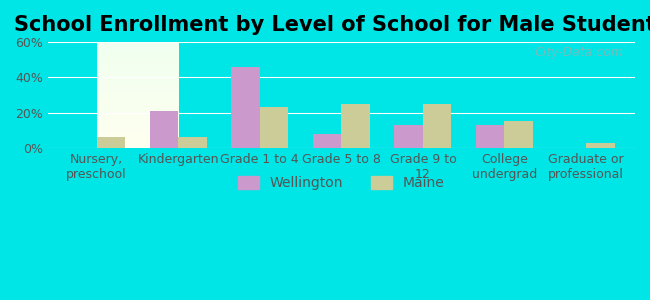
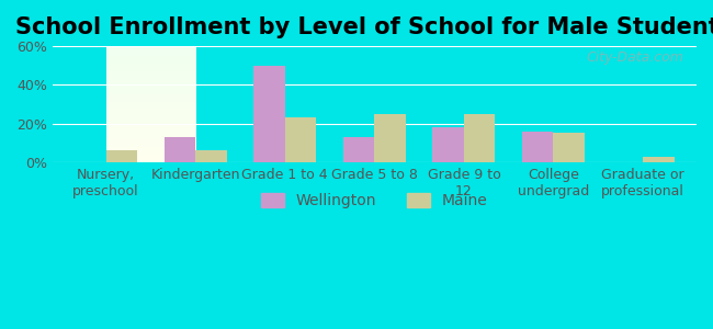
Wellington/Kindergarten: 21% -> 13%
Wellington/Grade 1 to 4: 46% -> 50%
Wellington/Grade 5 to 8: 8% -> 13%
Wellington/Grade 9 to 12: 13% -> 18%
Wellington/College undergrad: 13% -> 16%
